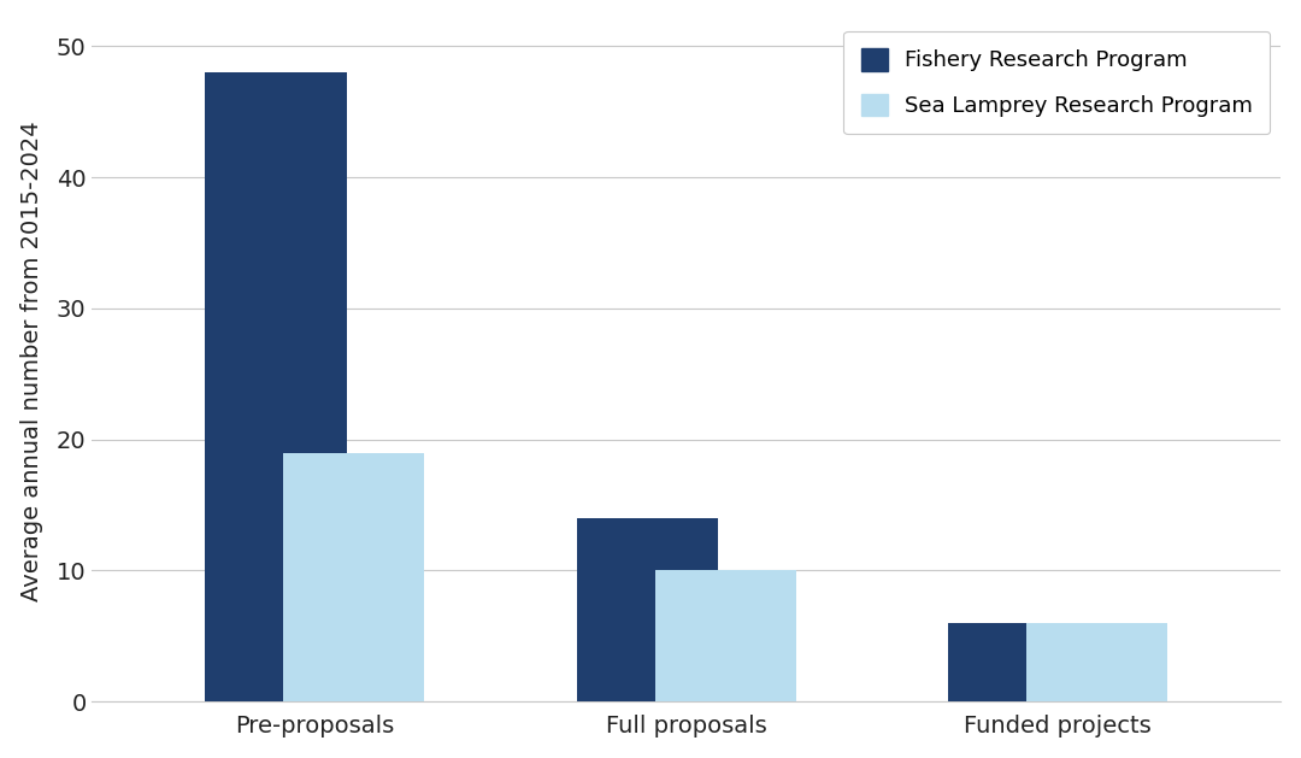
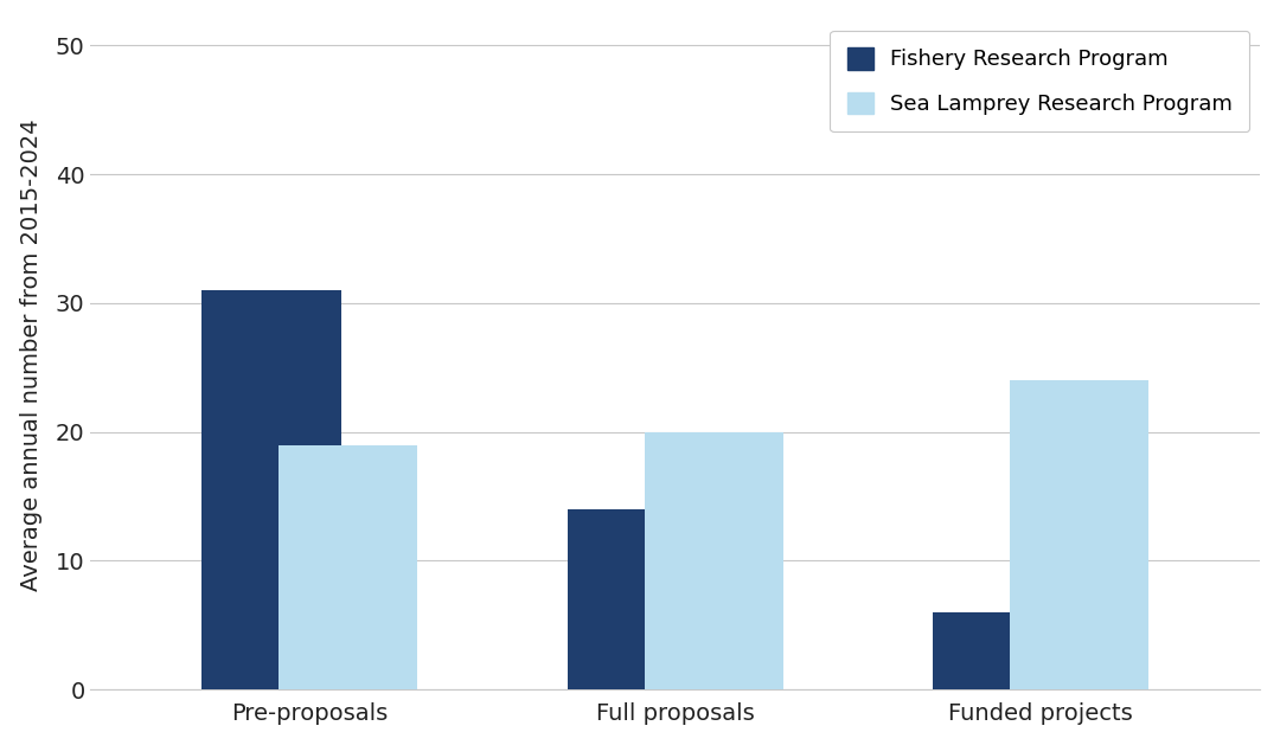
Fishery Research Program/Pre-proposals: 48 -> 31
Sea Lamprey Research Program/Full proposals: 10 -> 20
Sea Lamprey Research Program/Funded projects: 6 -> 24
